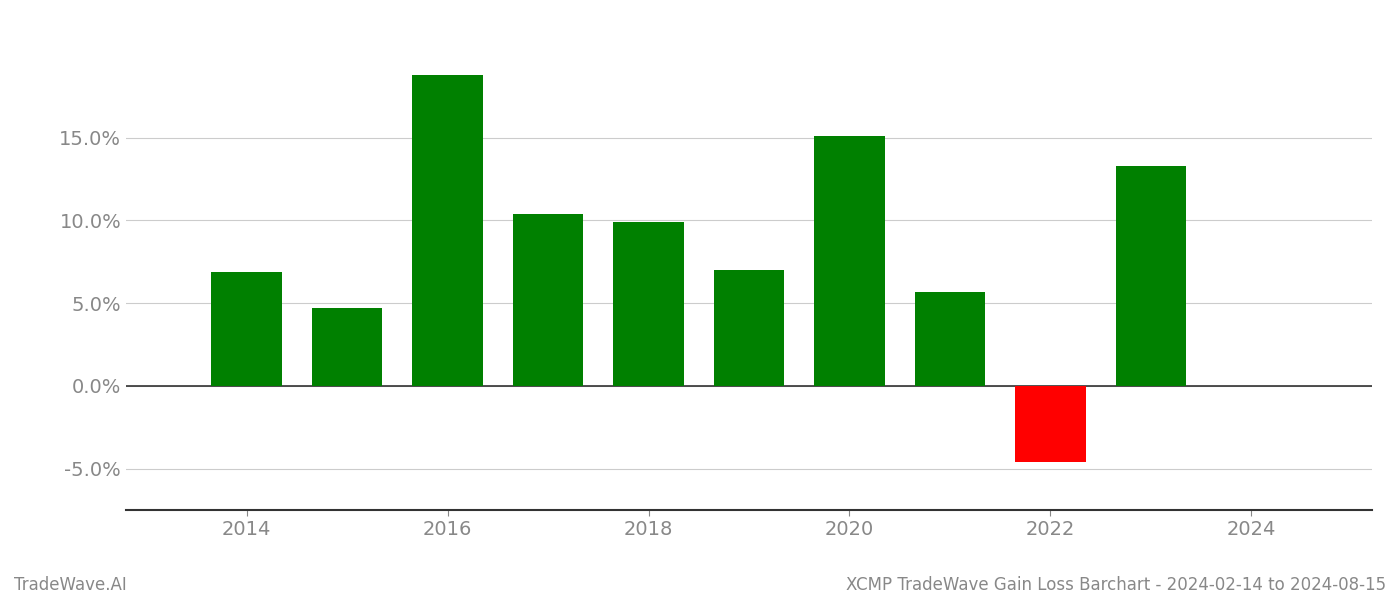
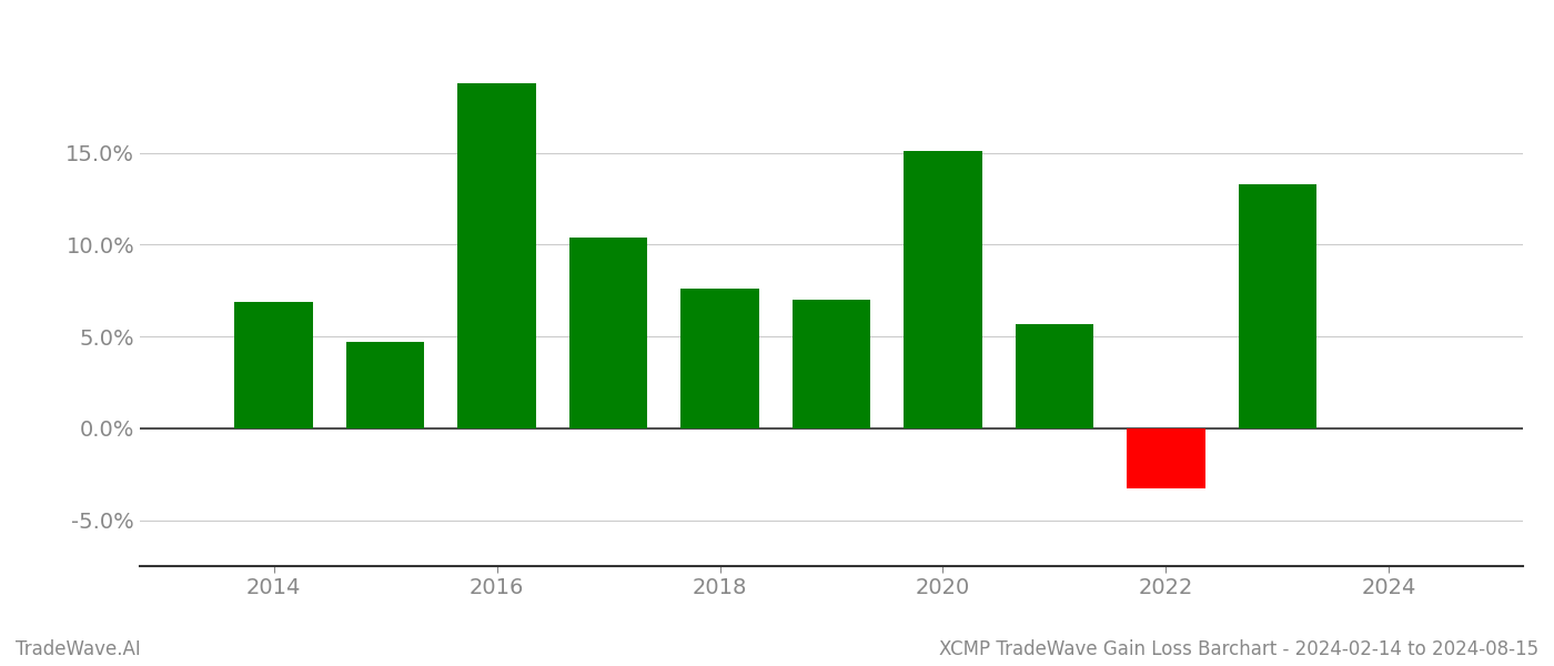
2018: 9.9% -> 7.6%
2022: -4.6% -> -3.3%
